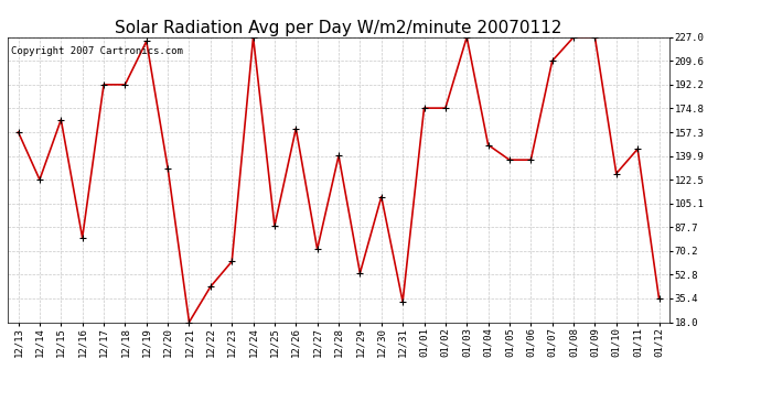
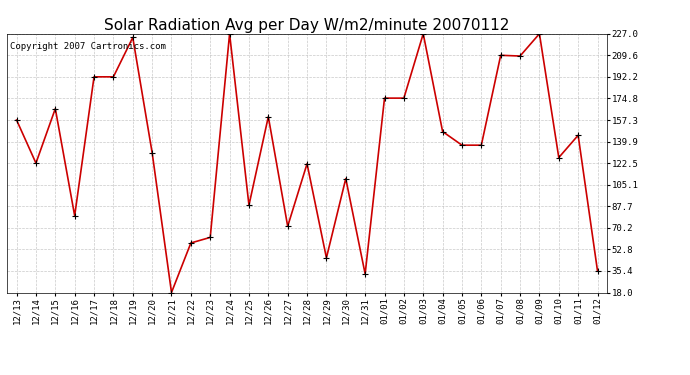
12/22: 44 -> 58
12/28: 140 -> 122
12/29: 54 -> 46
01/08: 227 -> 209
